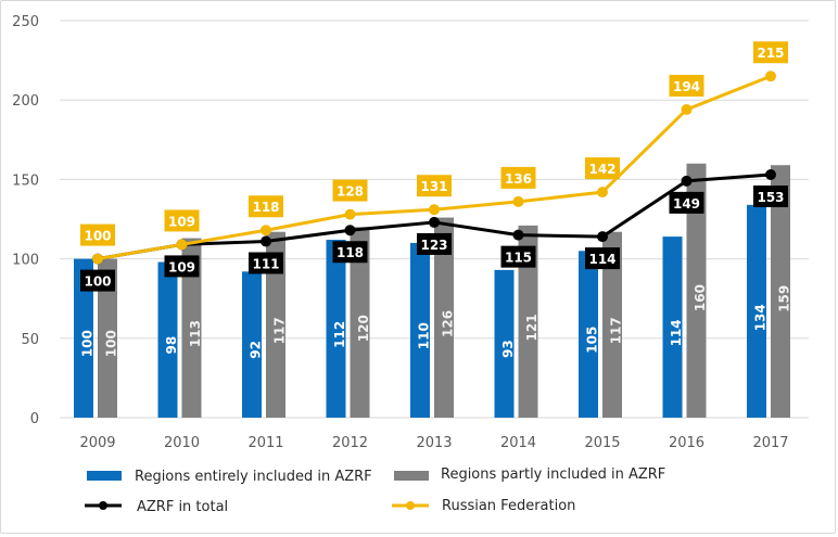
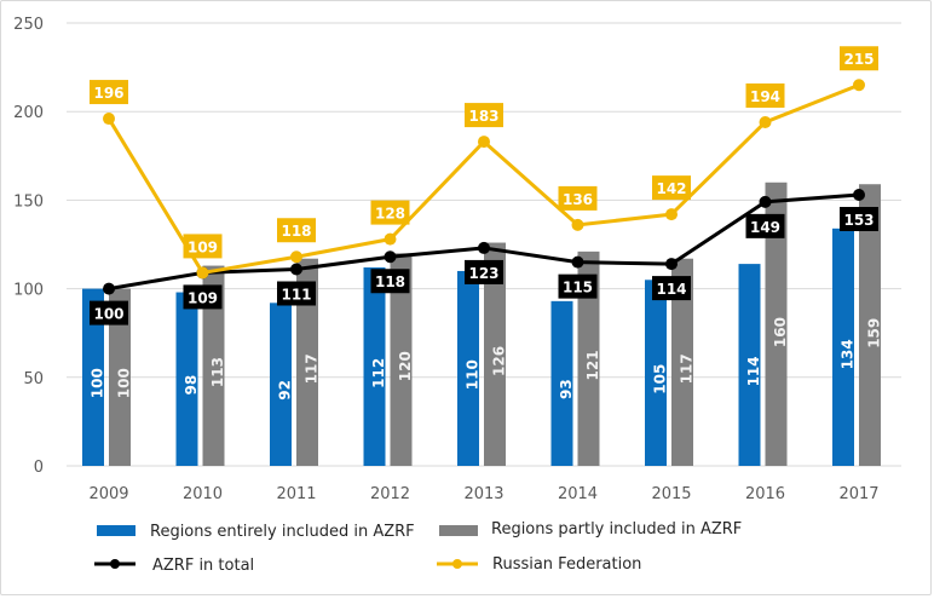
Russian Federation/2009: 100 -> 196
Russian Federation/2013: 131 -> 183
